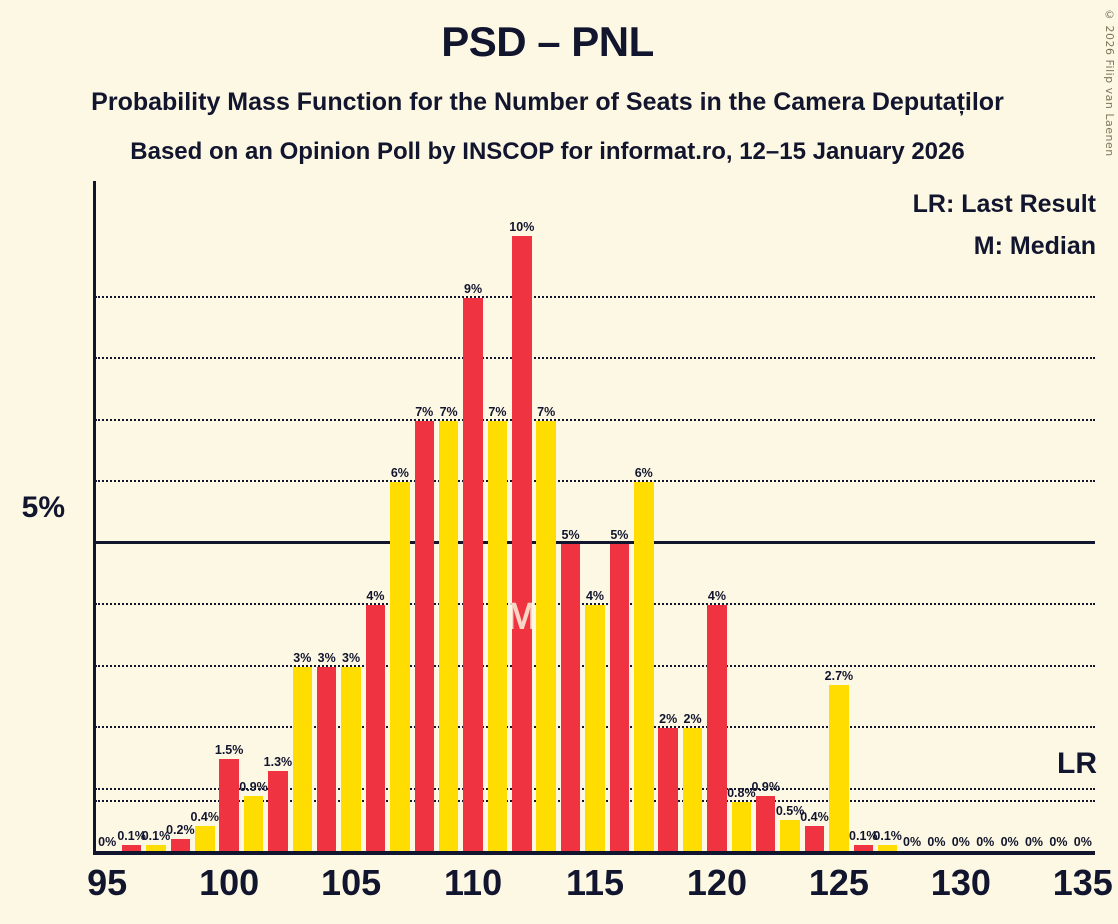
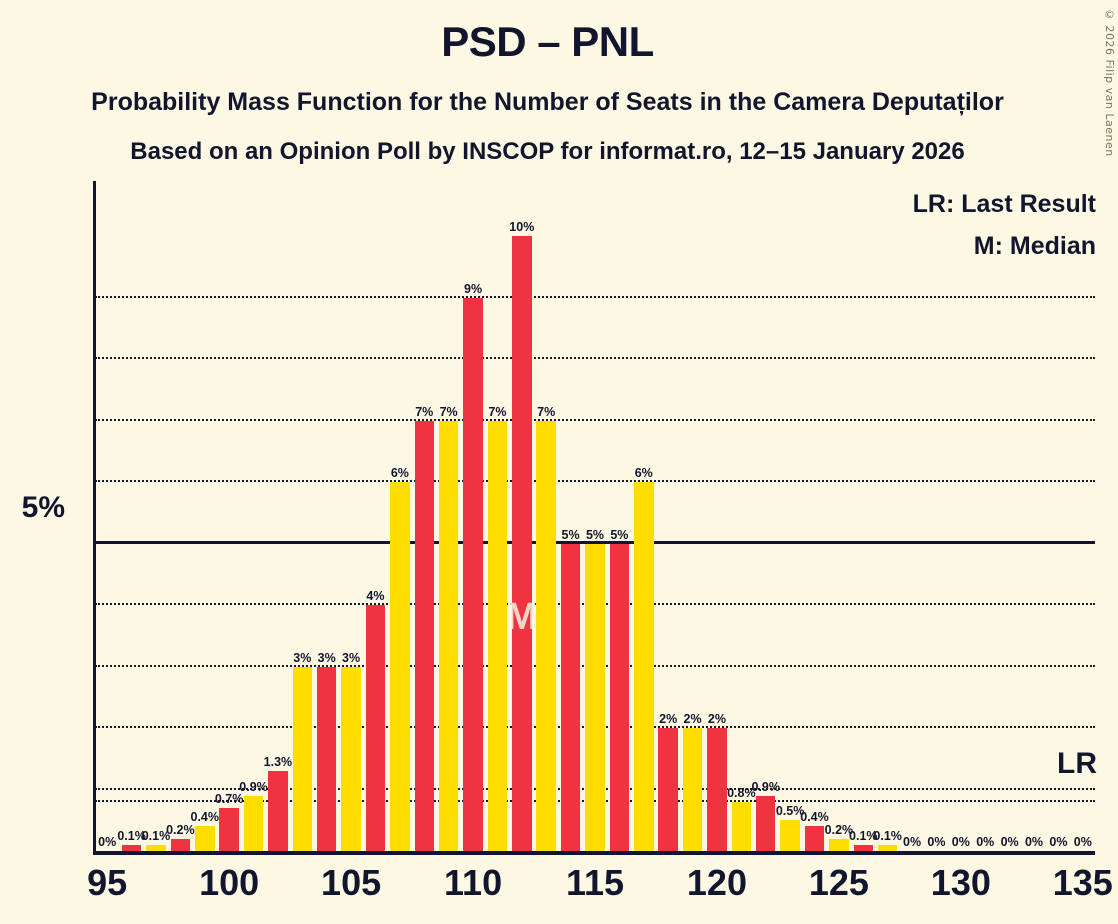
100: 1.5% -> 0.7%
115: 4% -> 5%
120: 4% -> 2%
125: 2.7% -> 0.2%
